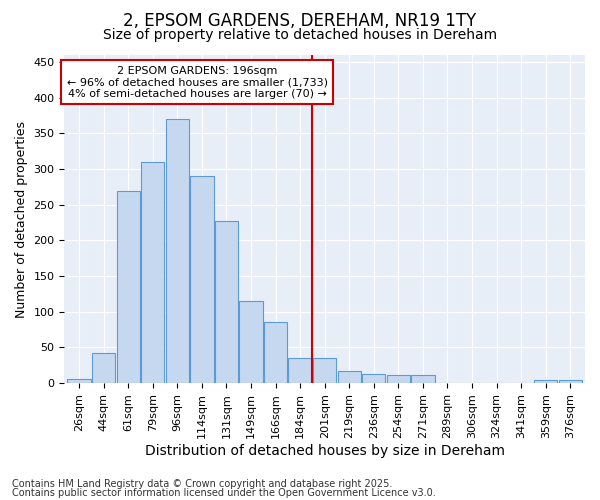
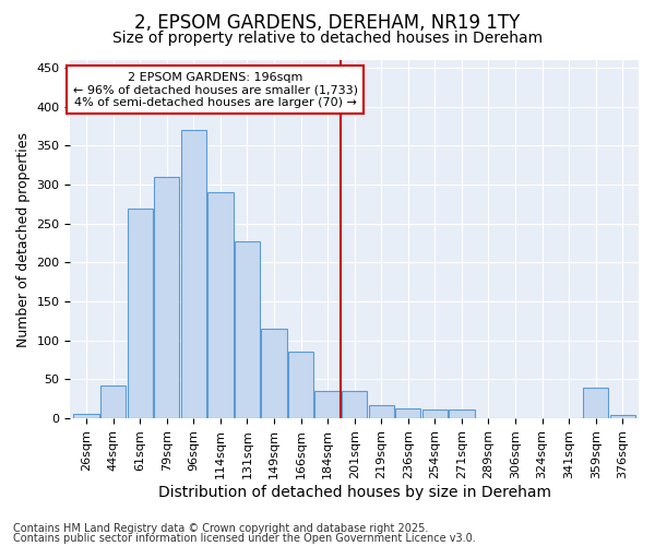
359sqm: 5 -> 40
